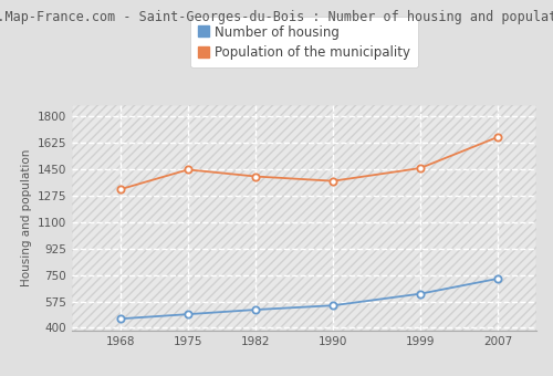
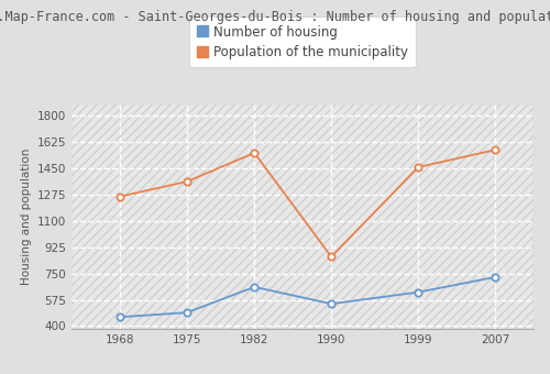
Population of the municipality/1968: 1320 -> 1260
Population of the municipality/1975: 1440 -> 1360
Number of housing/1982: 520 -> 660
Population of the municipality/1982: 1400 -> 1550
Population of the municipality/1990: 1370 -> 860
Population of the municipality/2007: 1660 -> 1570
